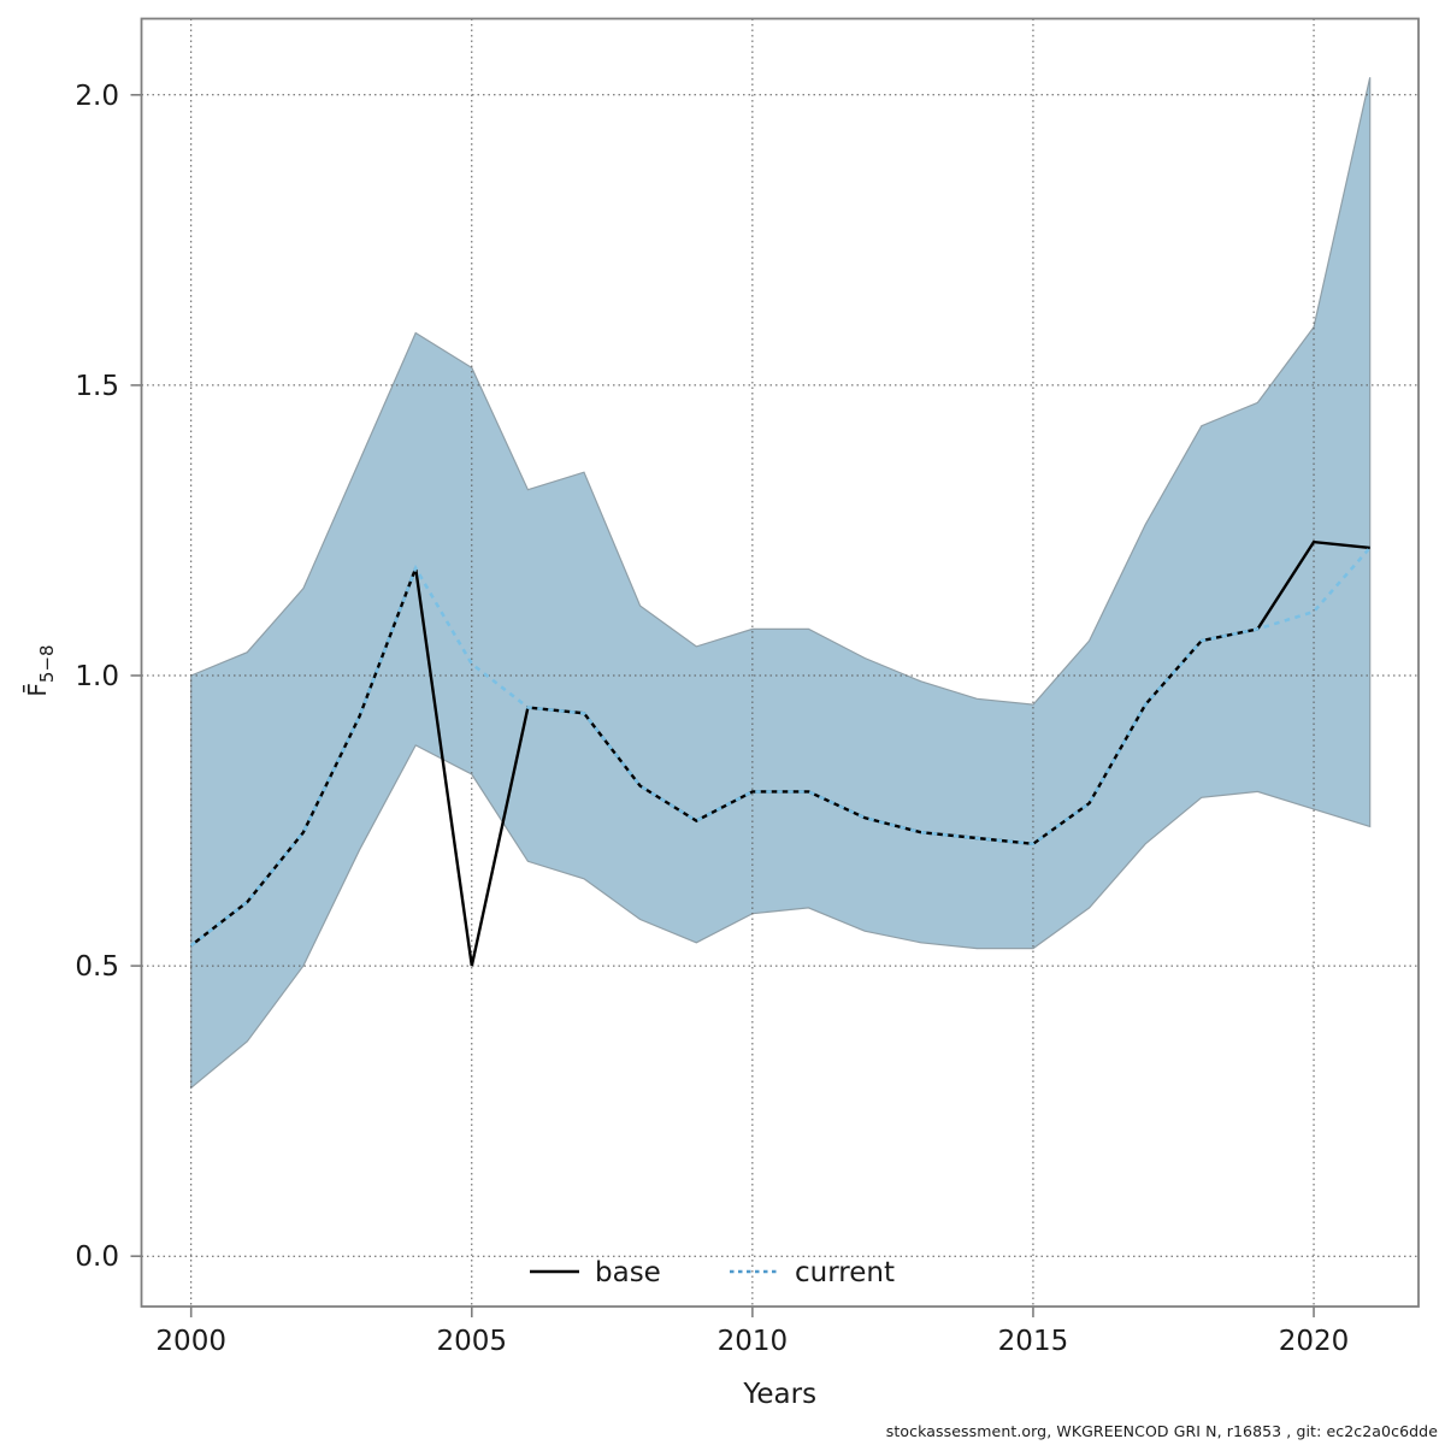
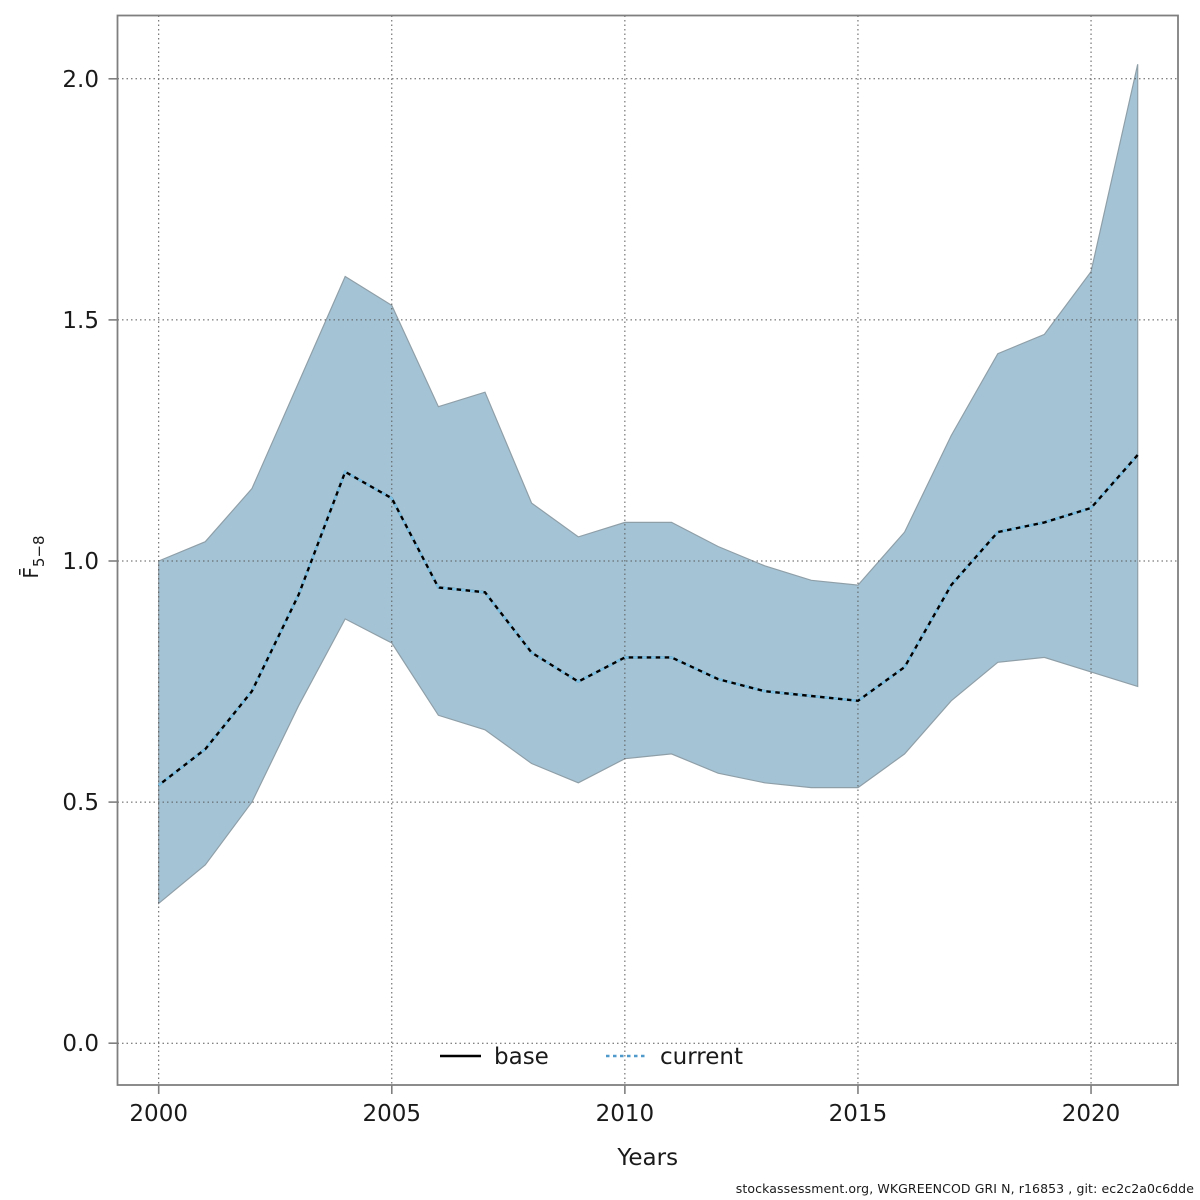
base/2005: 0.50 -> 1.13
current/2005: 1.02 -> 1.13
base/2020: 1.23 -> 1.11
